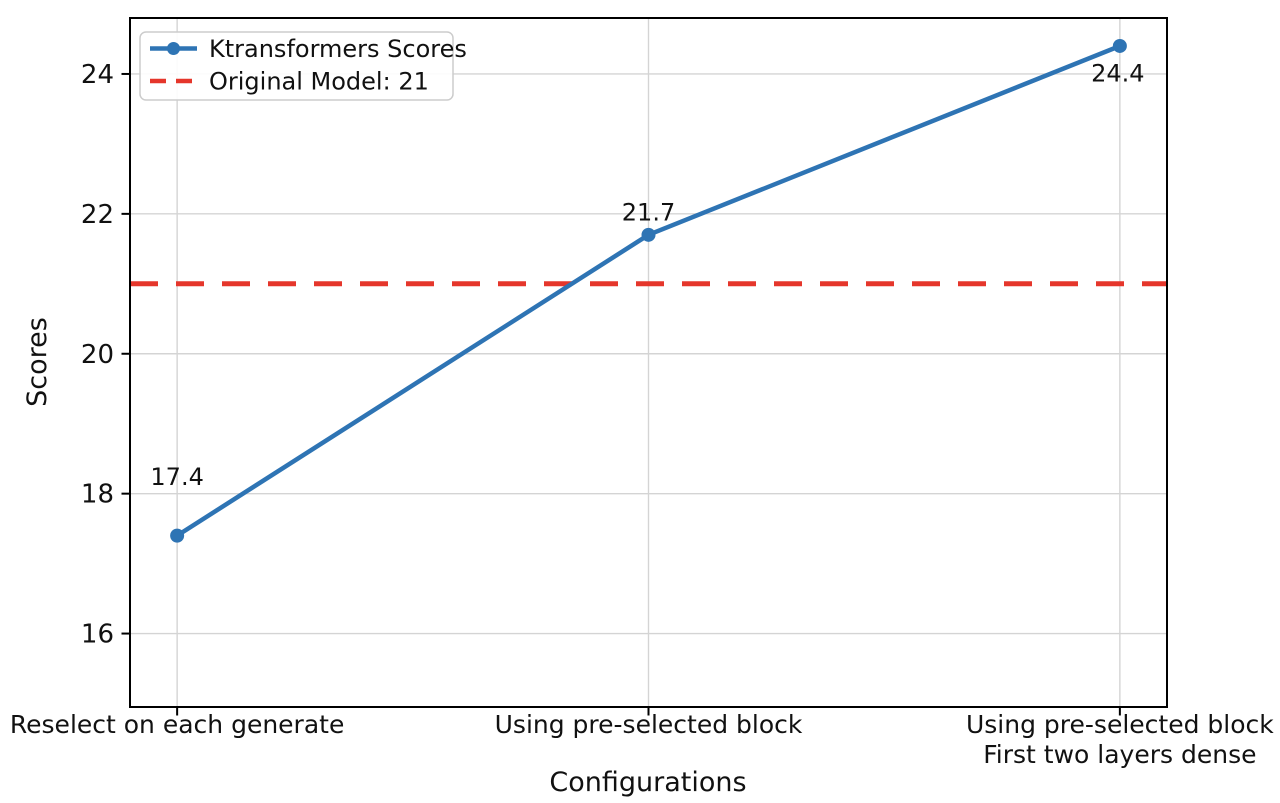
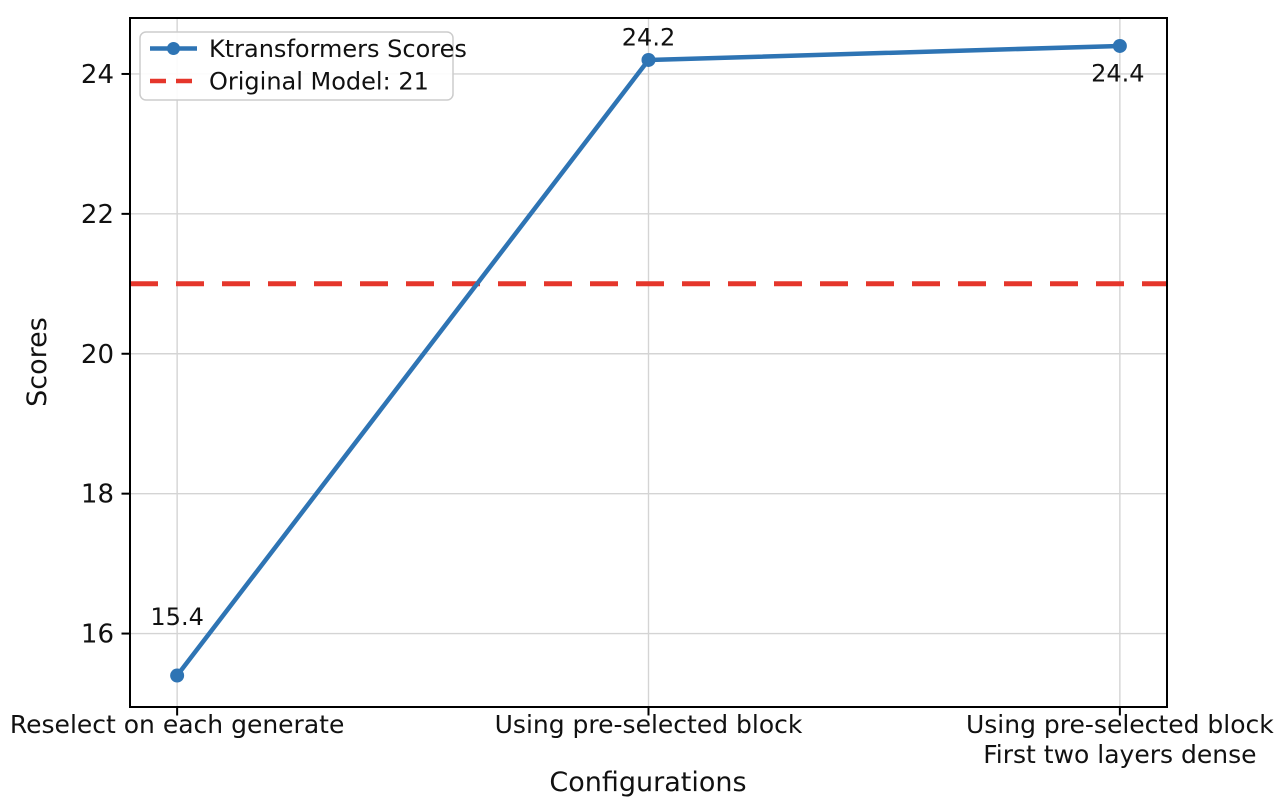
Reselect on each generate: 17.4 -> 15.4
Using pre-selected block: 21.7 -> 24.2
